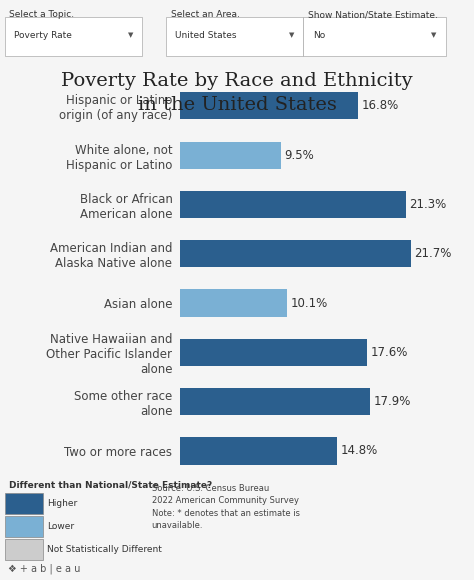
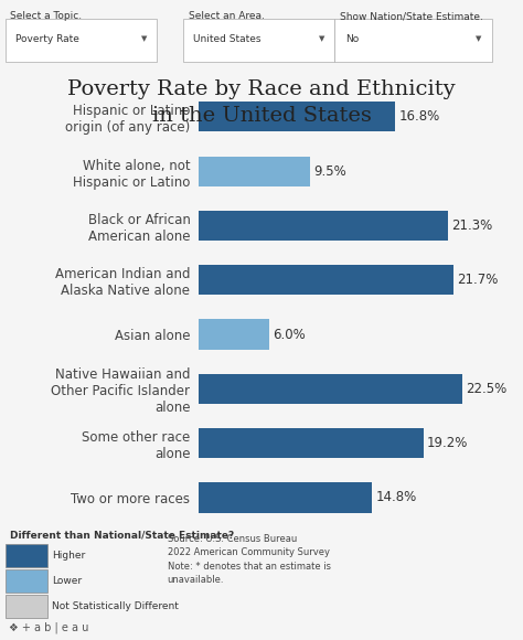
Asian alone: 10.1% -> 6.0%
Native Hawaiian and Other Pacific Islander alone: 17.6% -> 22.5%
Some other race alone: 17.9% -> 19.2%
